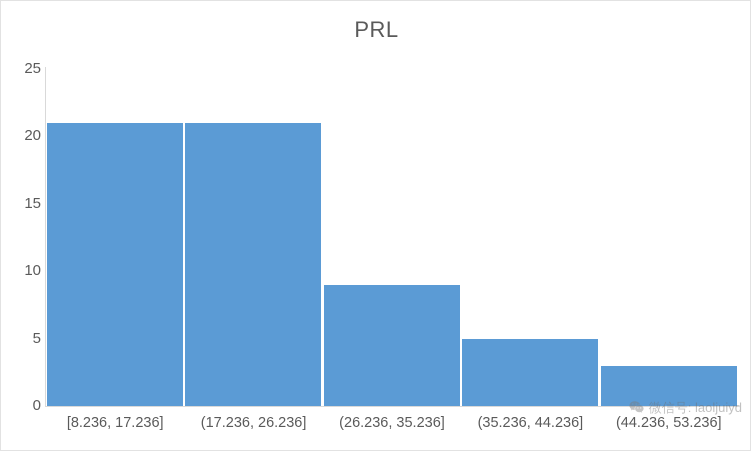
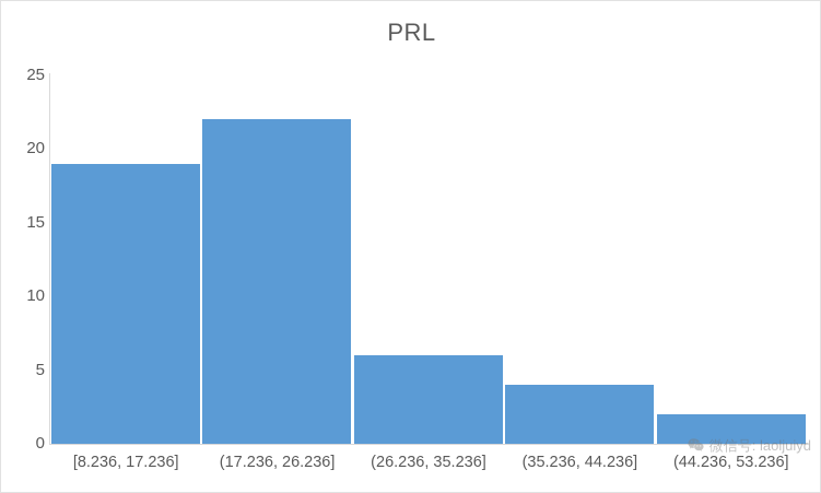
[8.236, 17.236]: 21 -> 19
(17.236, 26.236]: 21 -> 22
(26.236, 35.236]: 9 -> 6
(35.236, 44.236]: 5 -> 4
(44.236, 53.236]: 3 -> 2
